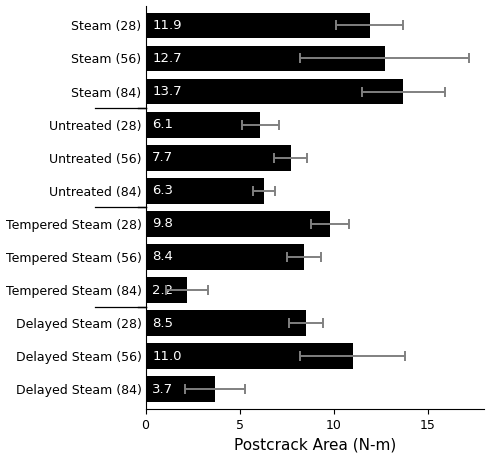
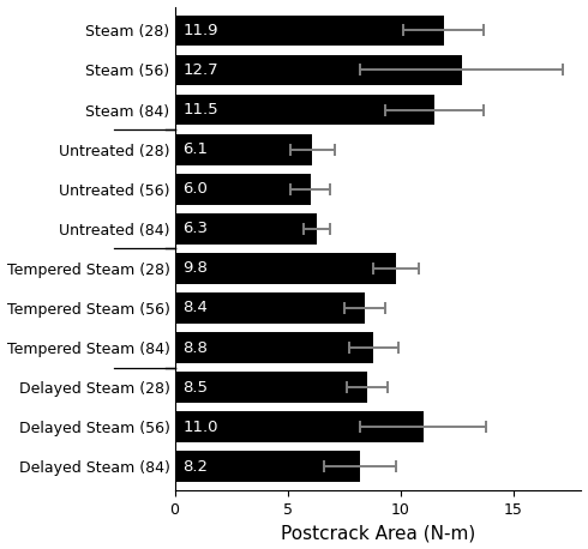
Steam (84): 13.7 -> 11.5
Untreated (56): 7.7 -> 6.0
Tempered Steam (84): 2.2 -> 8.8
Delayed Steam (84): 3.7 -> 8.2
